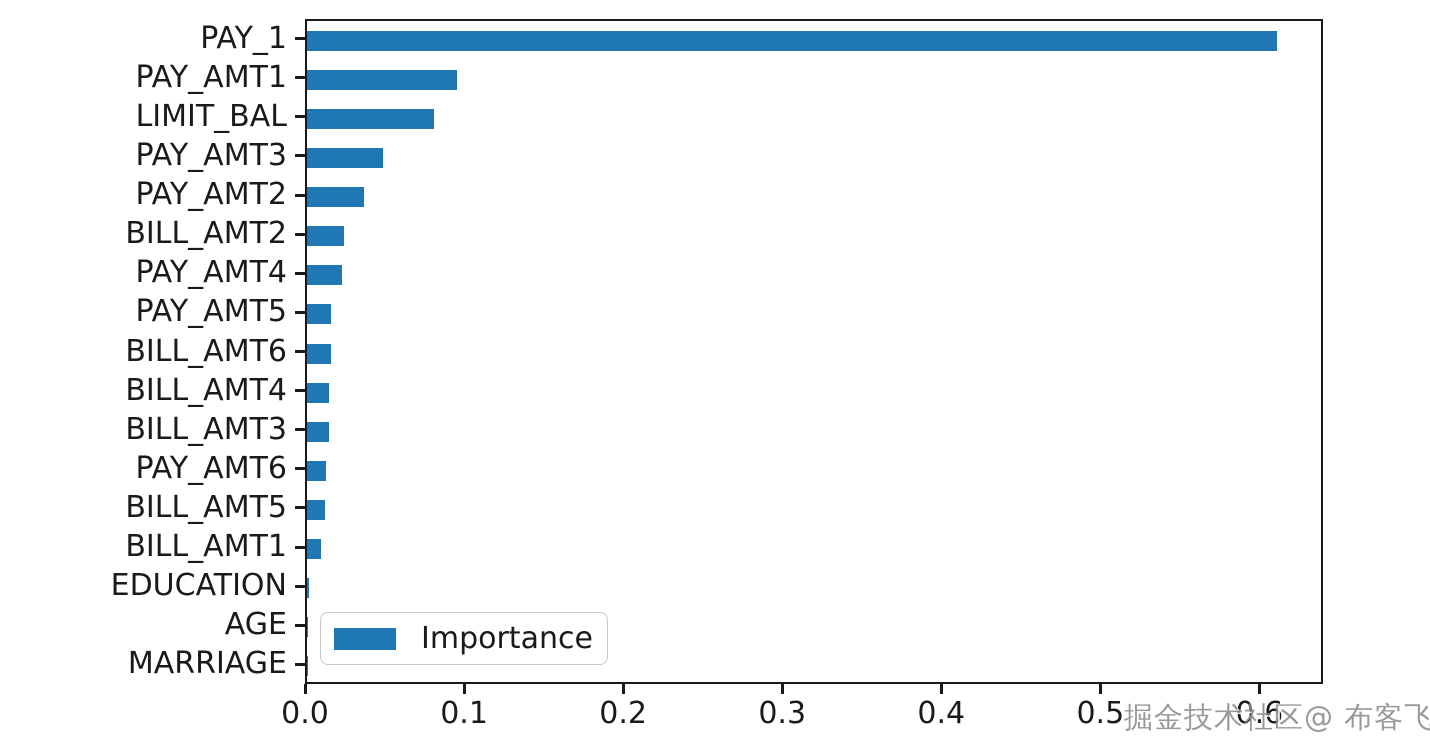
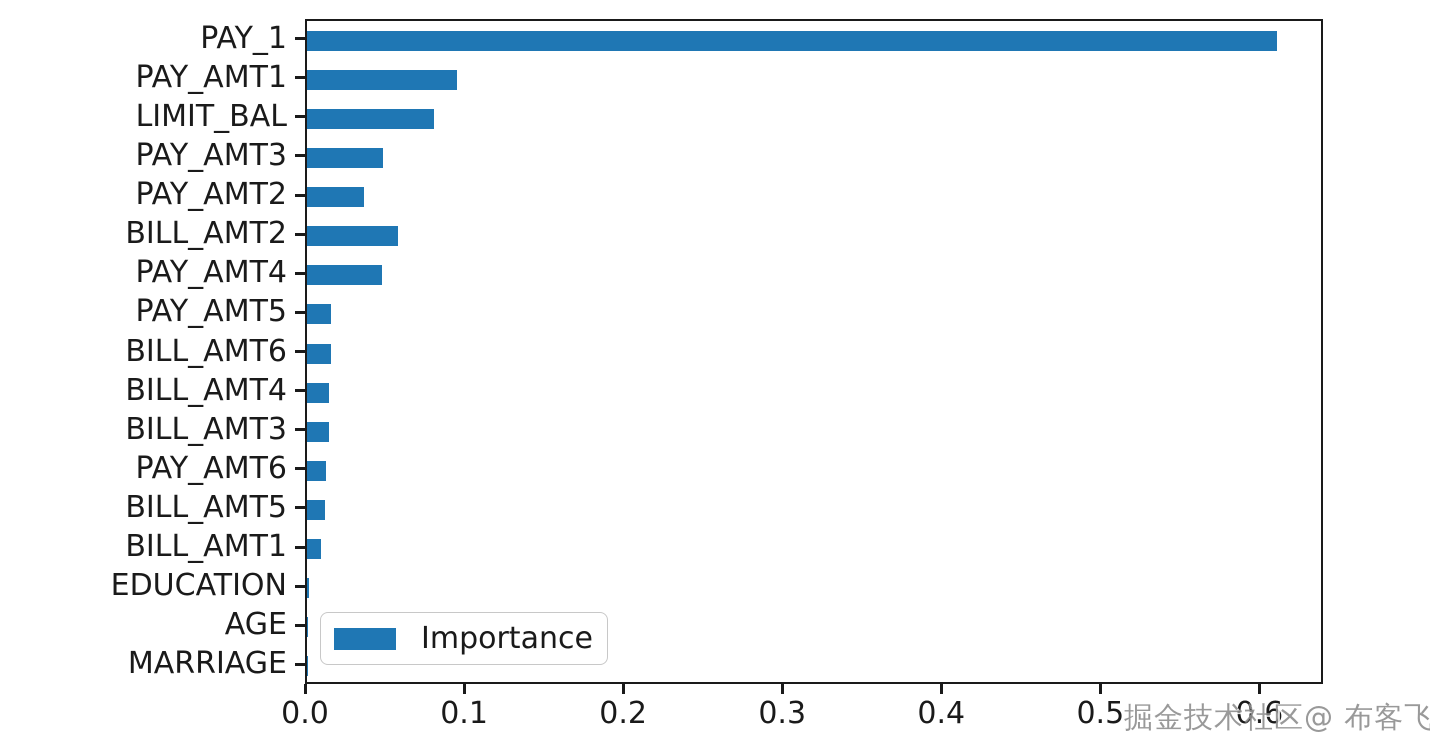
BILL_AMT2: 0.023 -> 0.057
PAY_AMT4: 0.022 -> 0.047
